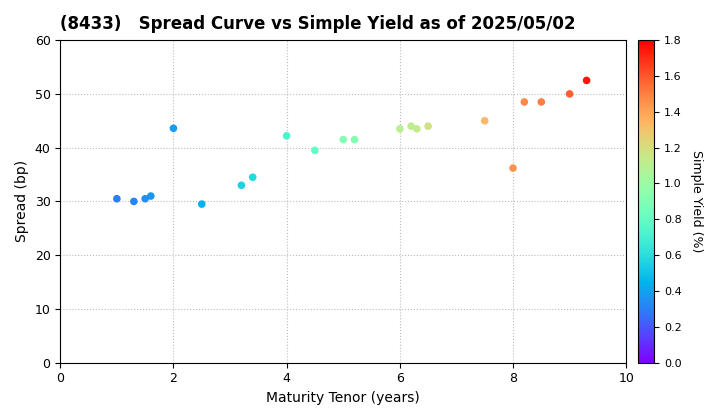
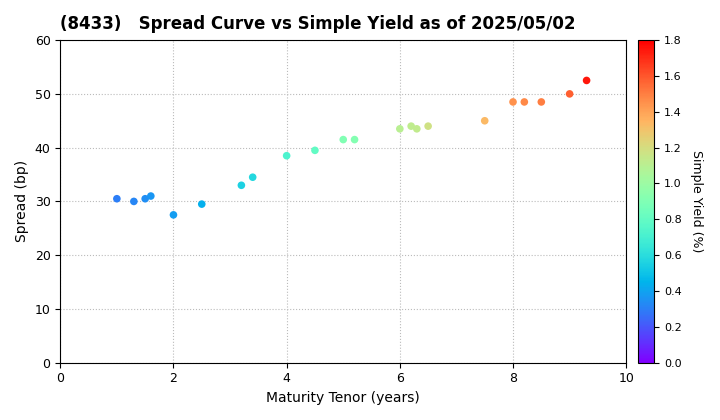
2: 43.6 -> 27.5
4: 42.2 -> 38.5
8: 36.2 -> 48.5
